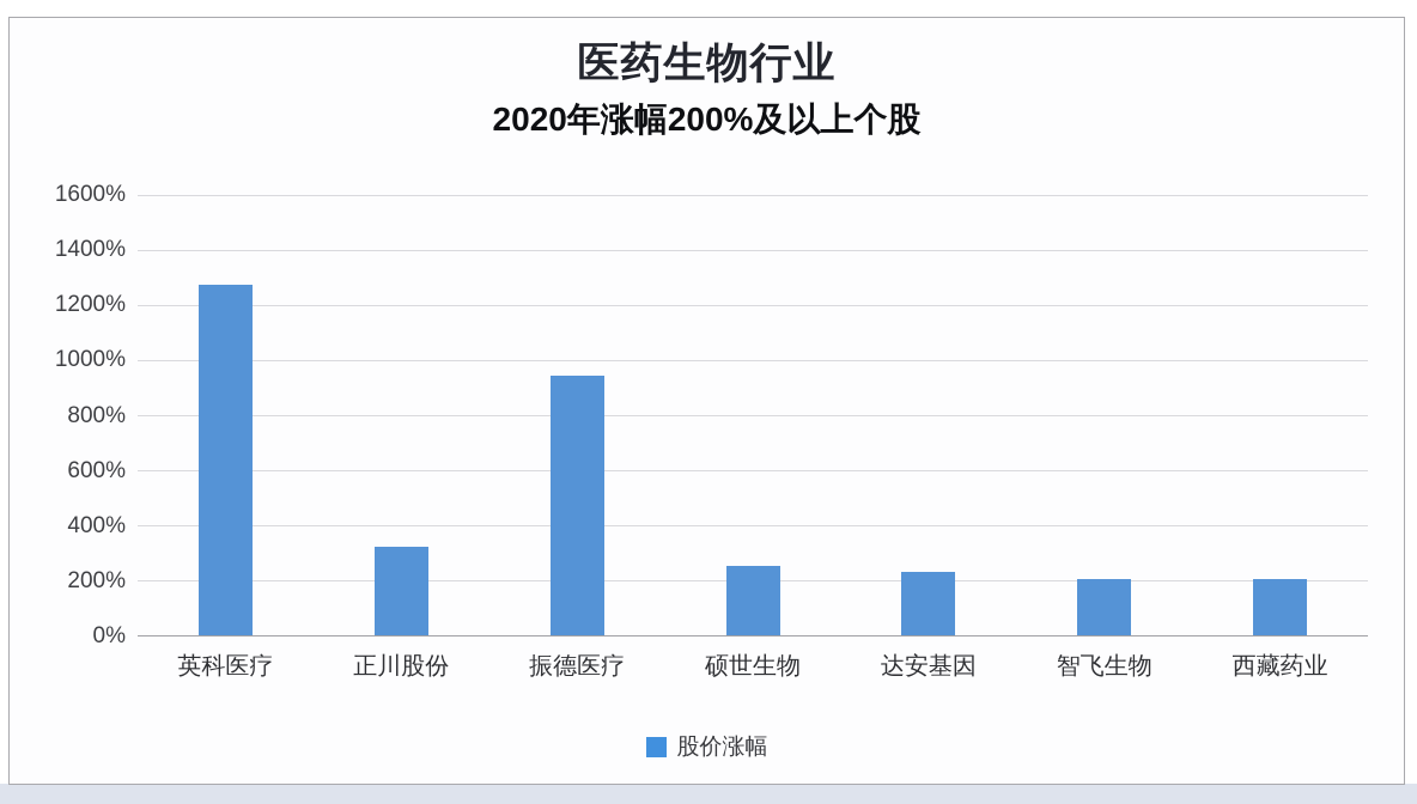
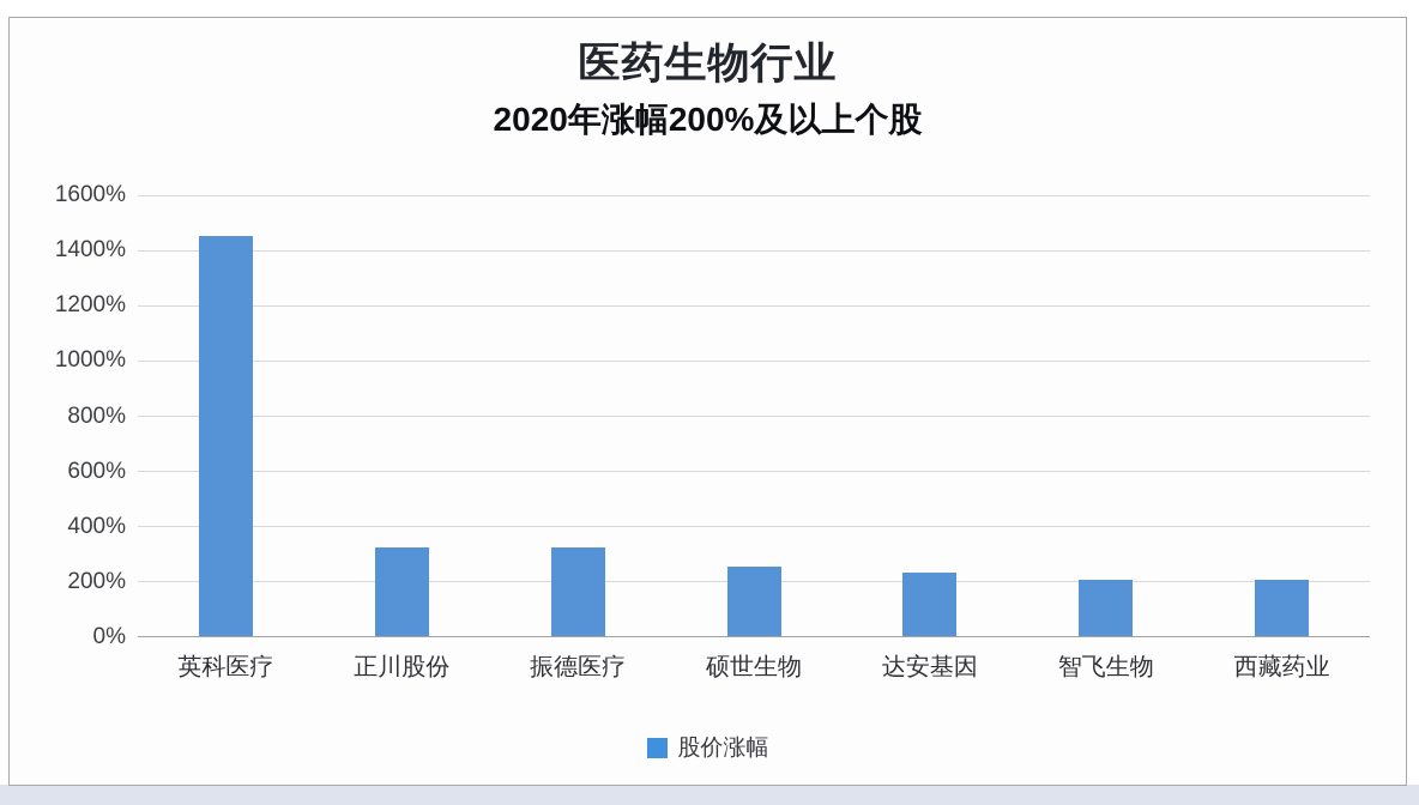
英科医疗: 1270% -> 1450%
振德医疗: 940% -> 320%
